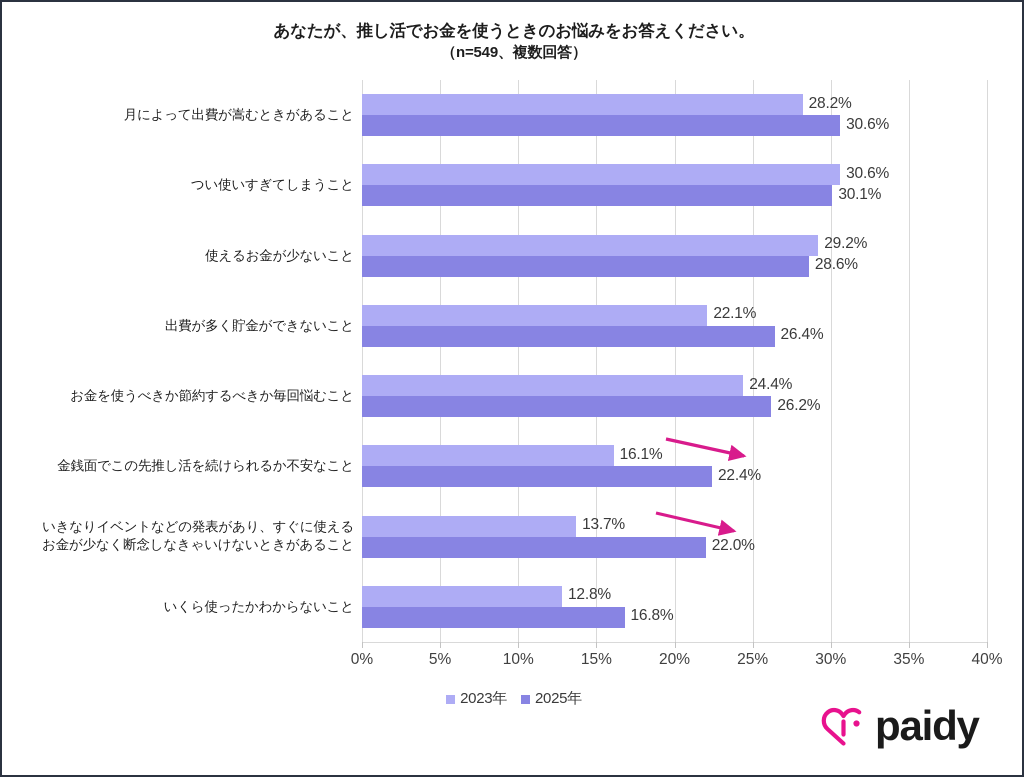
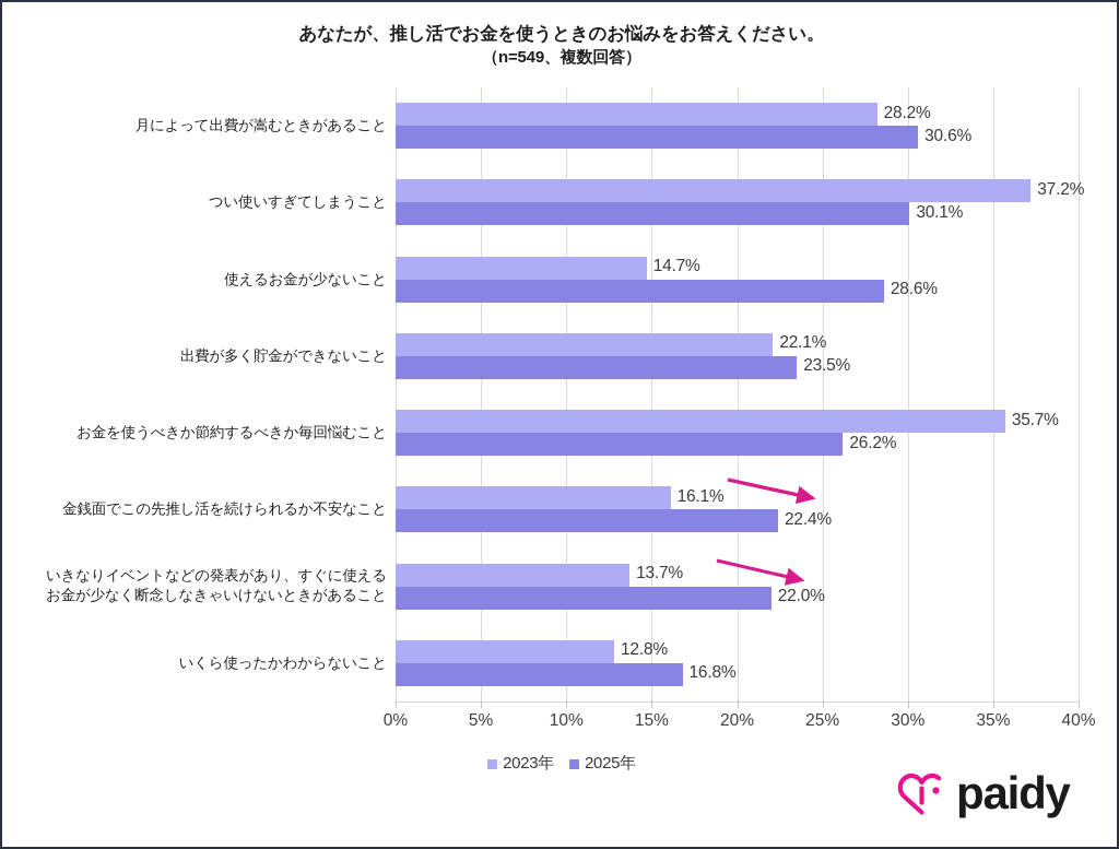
2023年/つい使いすぎてしまうこと: 30.6% -> 37.2%
2023年/使えるお金が少ないこと: 29.2% -> 14.7%
2025年/出費が多く貯金ができないこと: 26.4% -> 23.5%
2023年/お金を使うべきか節約するべきか毎回悩むこと: 24.4% -> 35.7%
